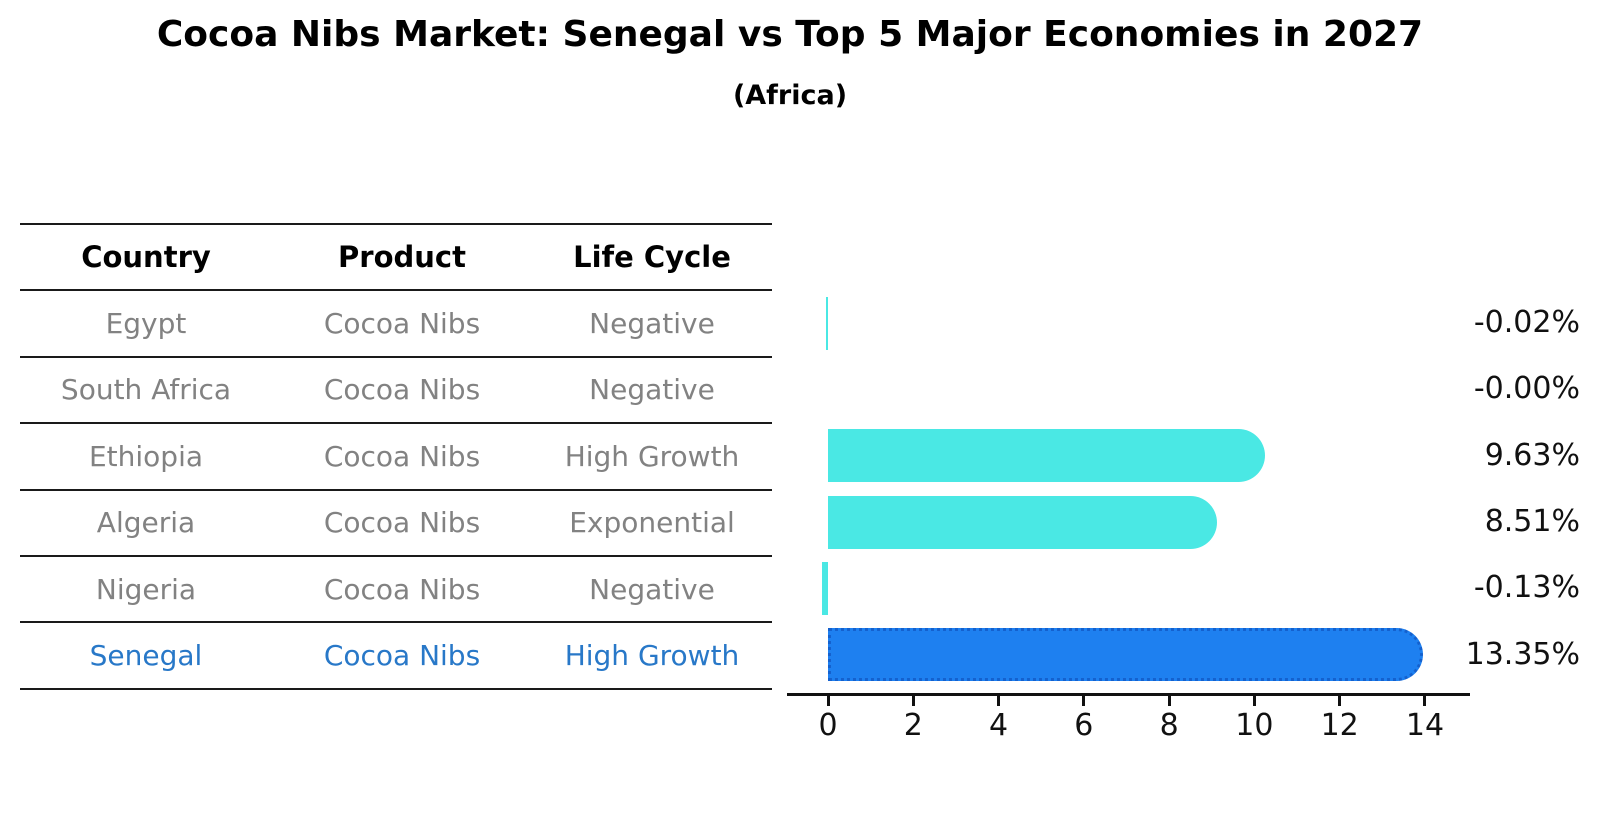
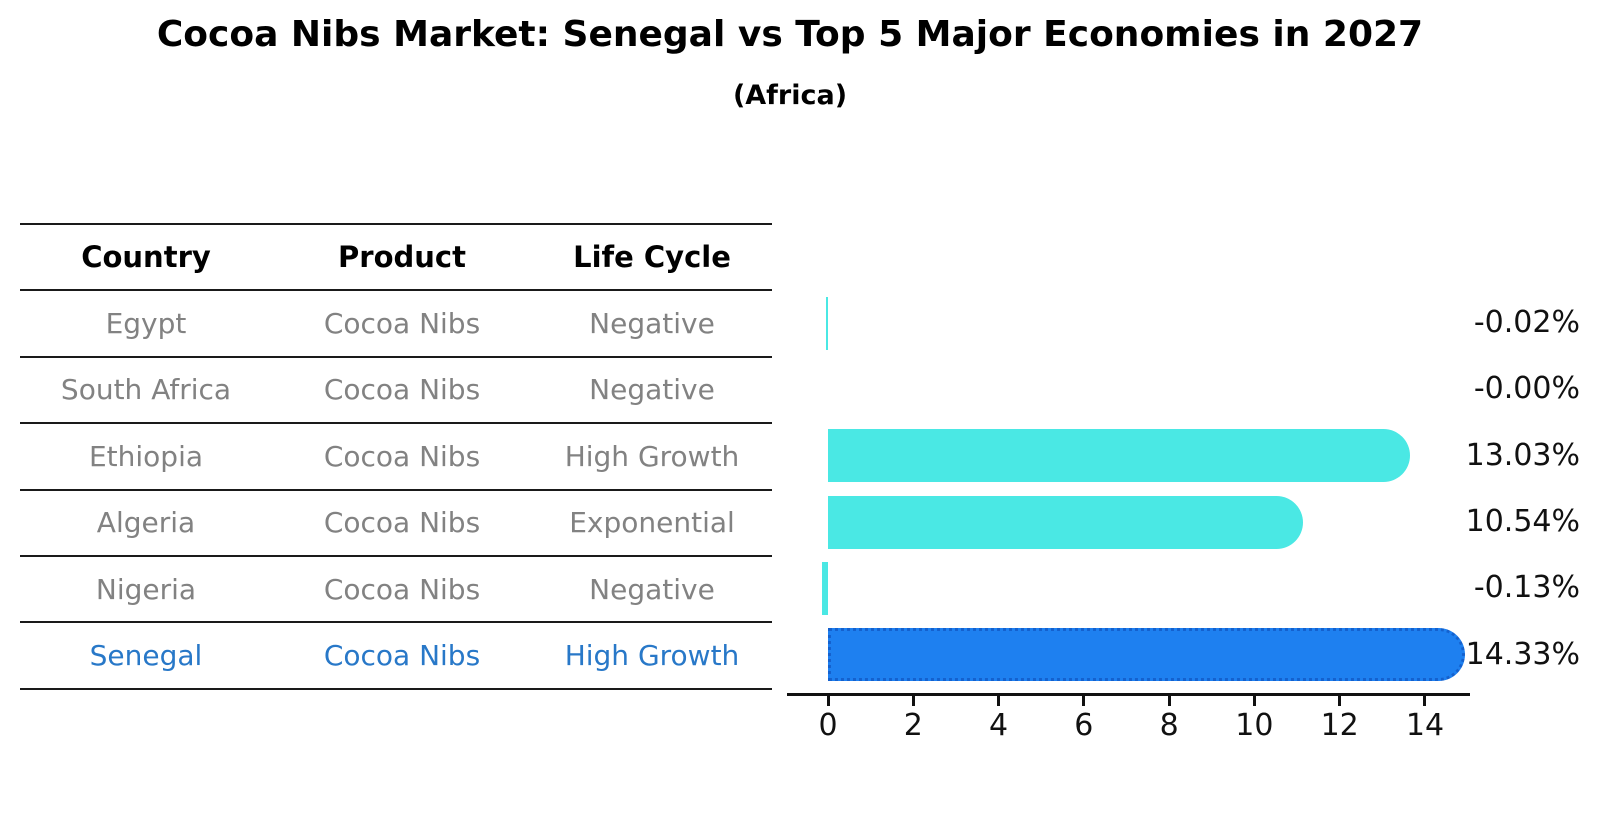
Ethiopia: 9.63% -> 13.03%
Algeria: 8.51% -> 10.54%
Senegal: 13.35% -> 14.33%
